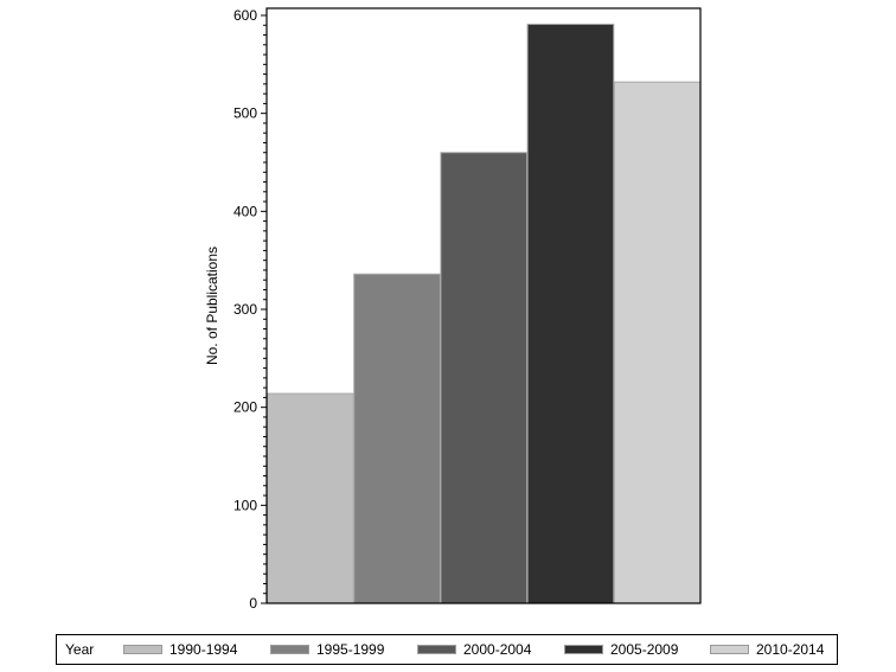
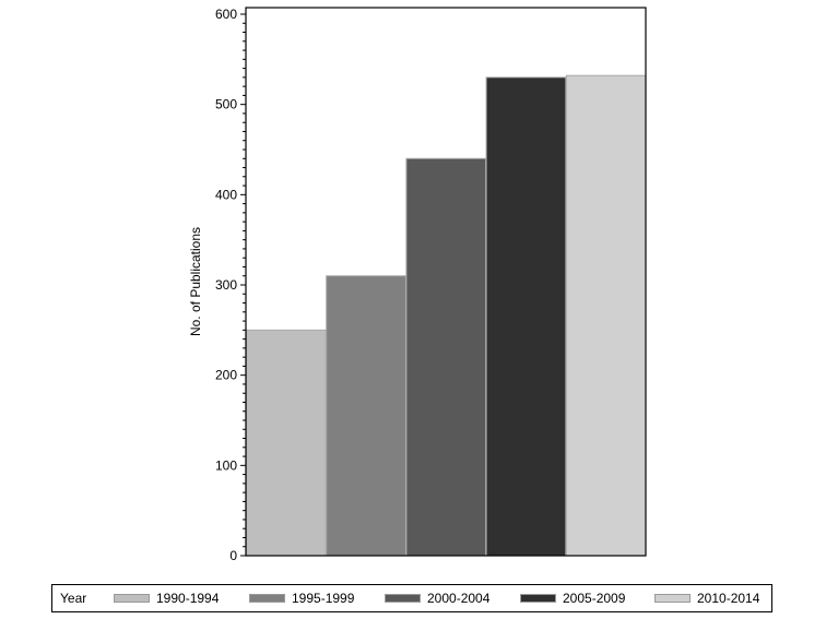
1990-1994: 210 -> 250
1995-1999: 340 -> 310
2000-2004: 460 -> 440
2005-2009: 590 -> 530
